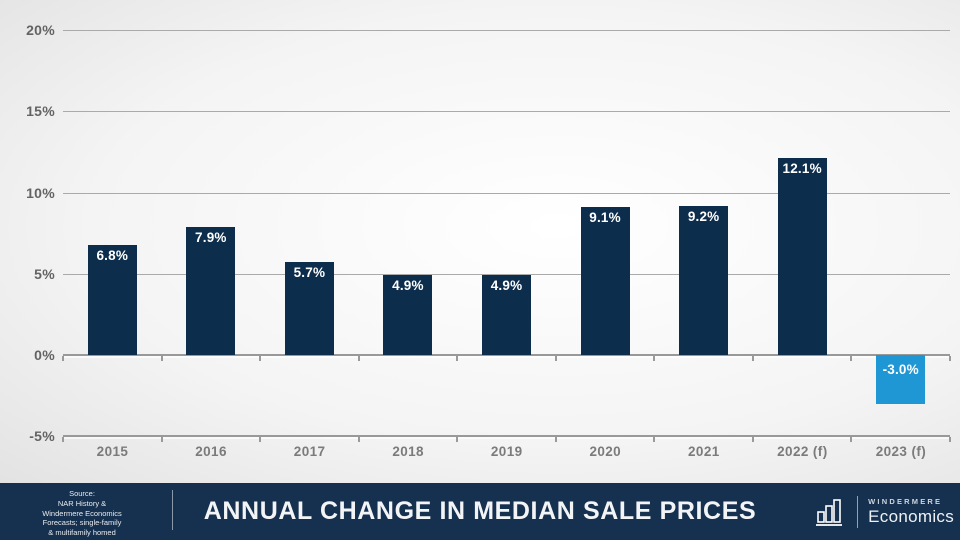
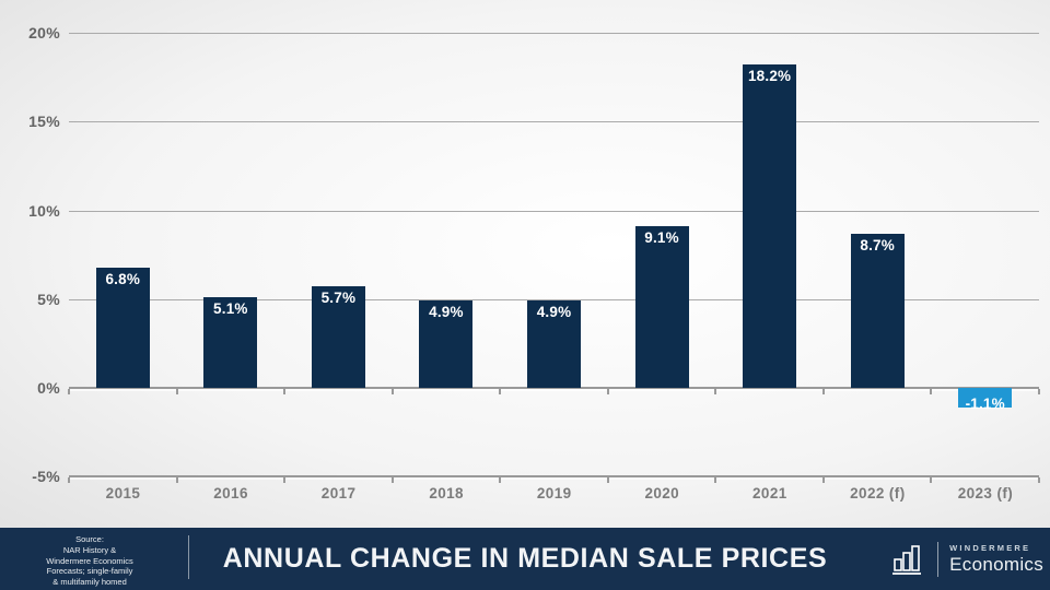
2016: 7.9% -> 5.1%
2021: 9.2% -> 18.2%
2022 (f): 12.1% -> 8.7%
2023 (f): -3.0% -> -1.1%
